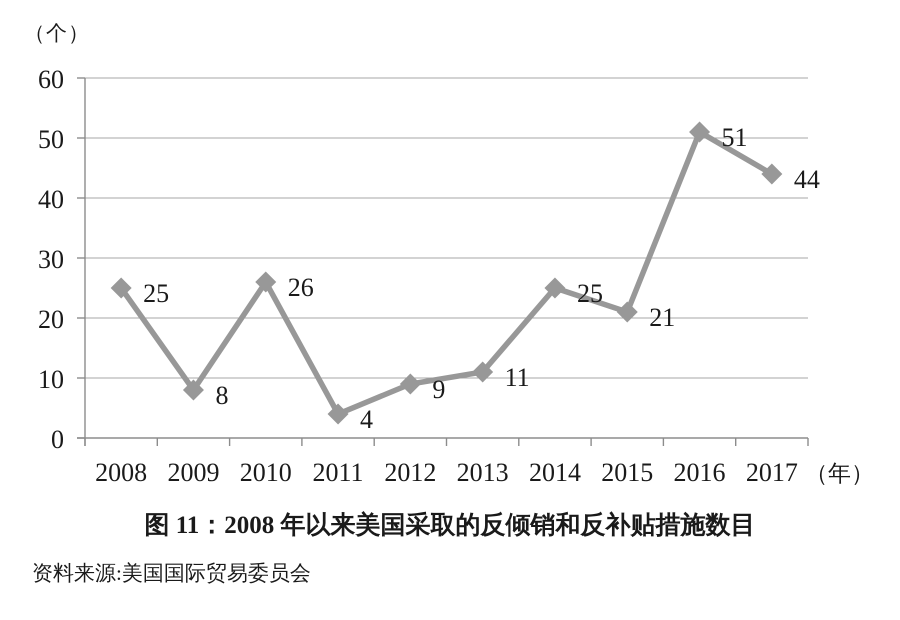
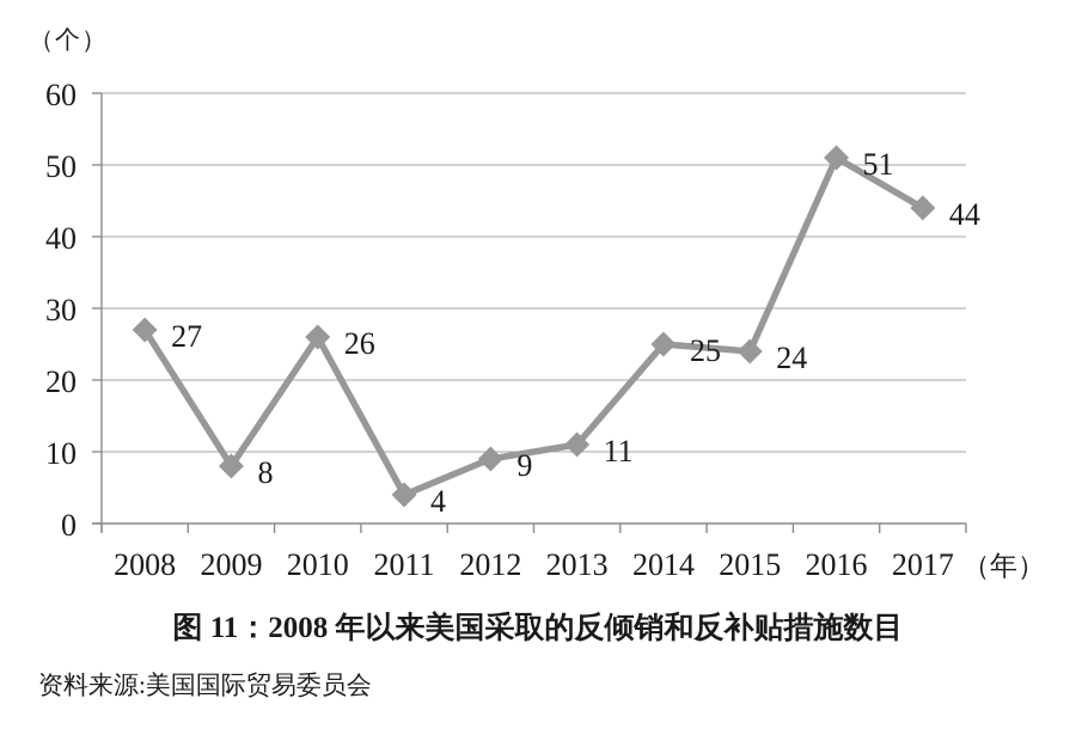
2008: 25 -> 27
2015: 21 -> 24
